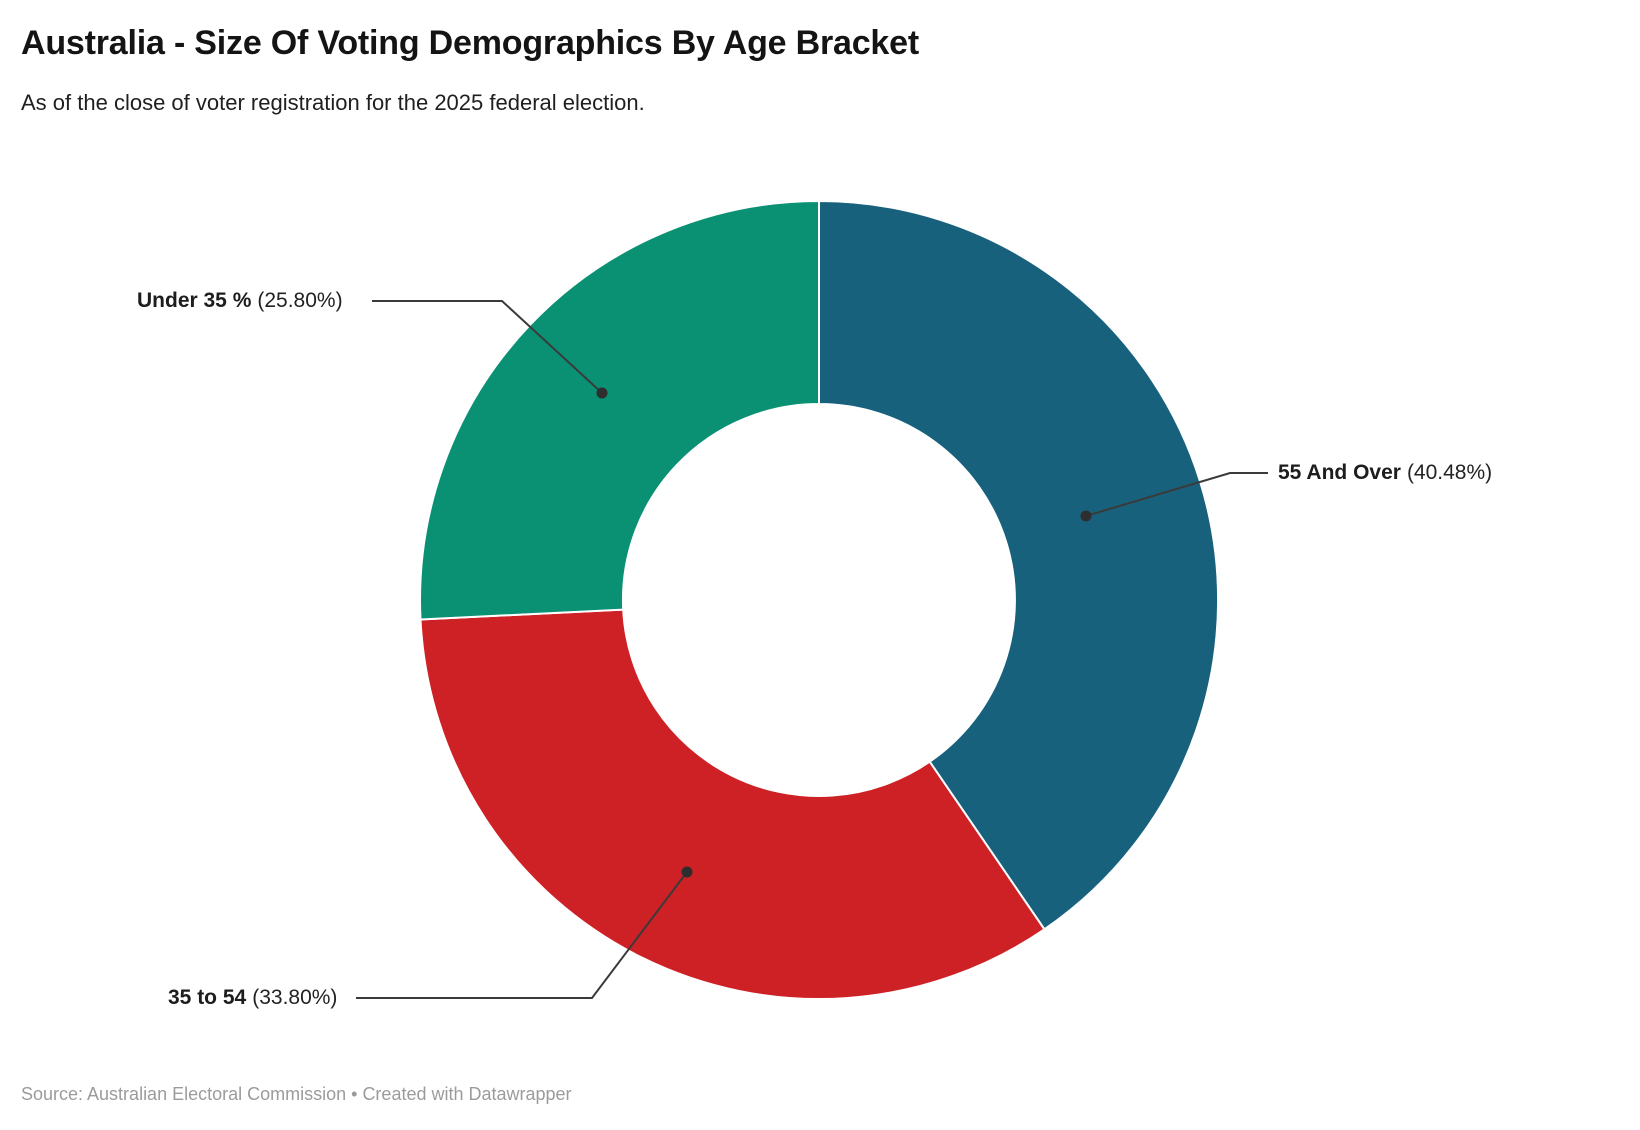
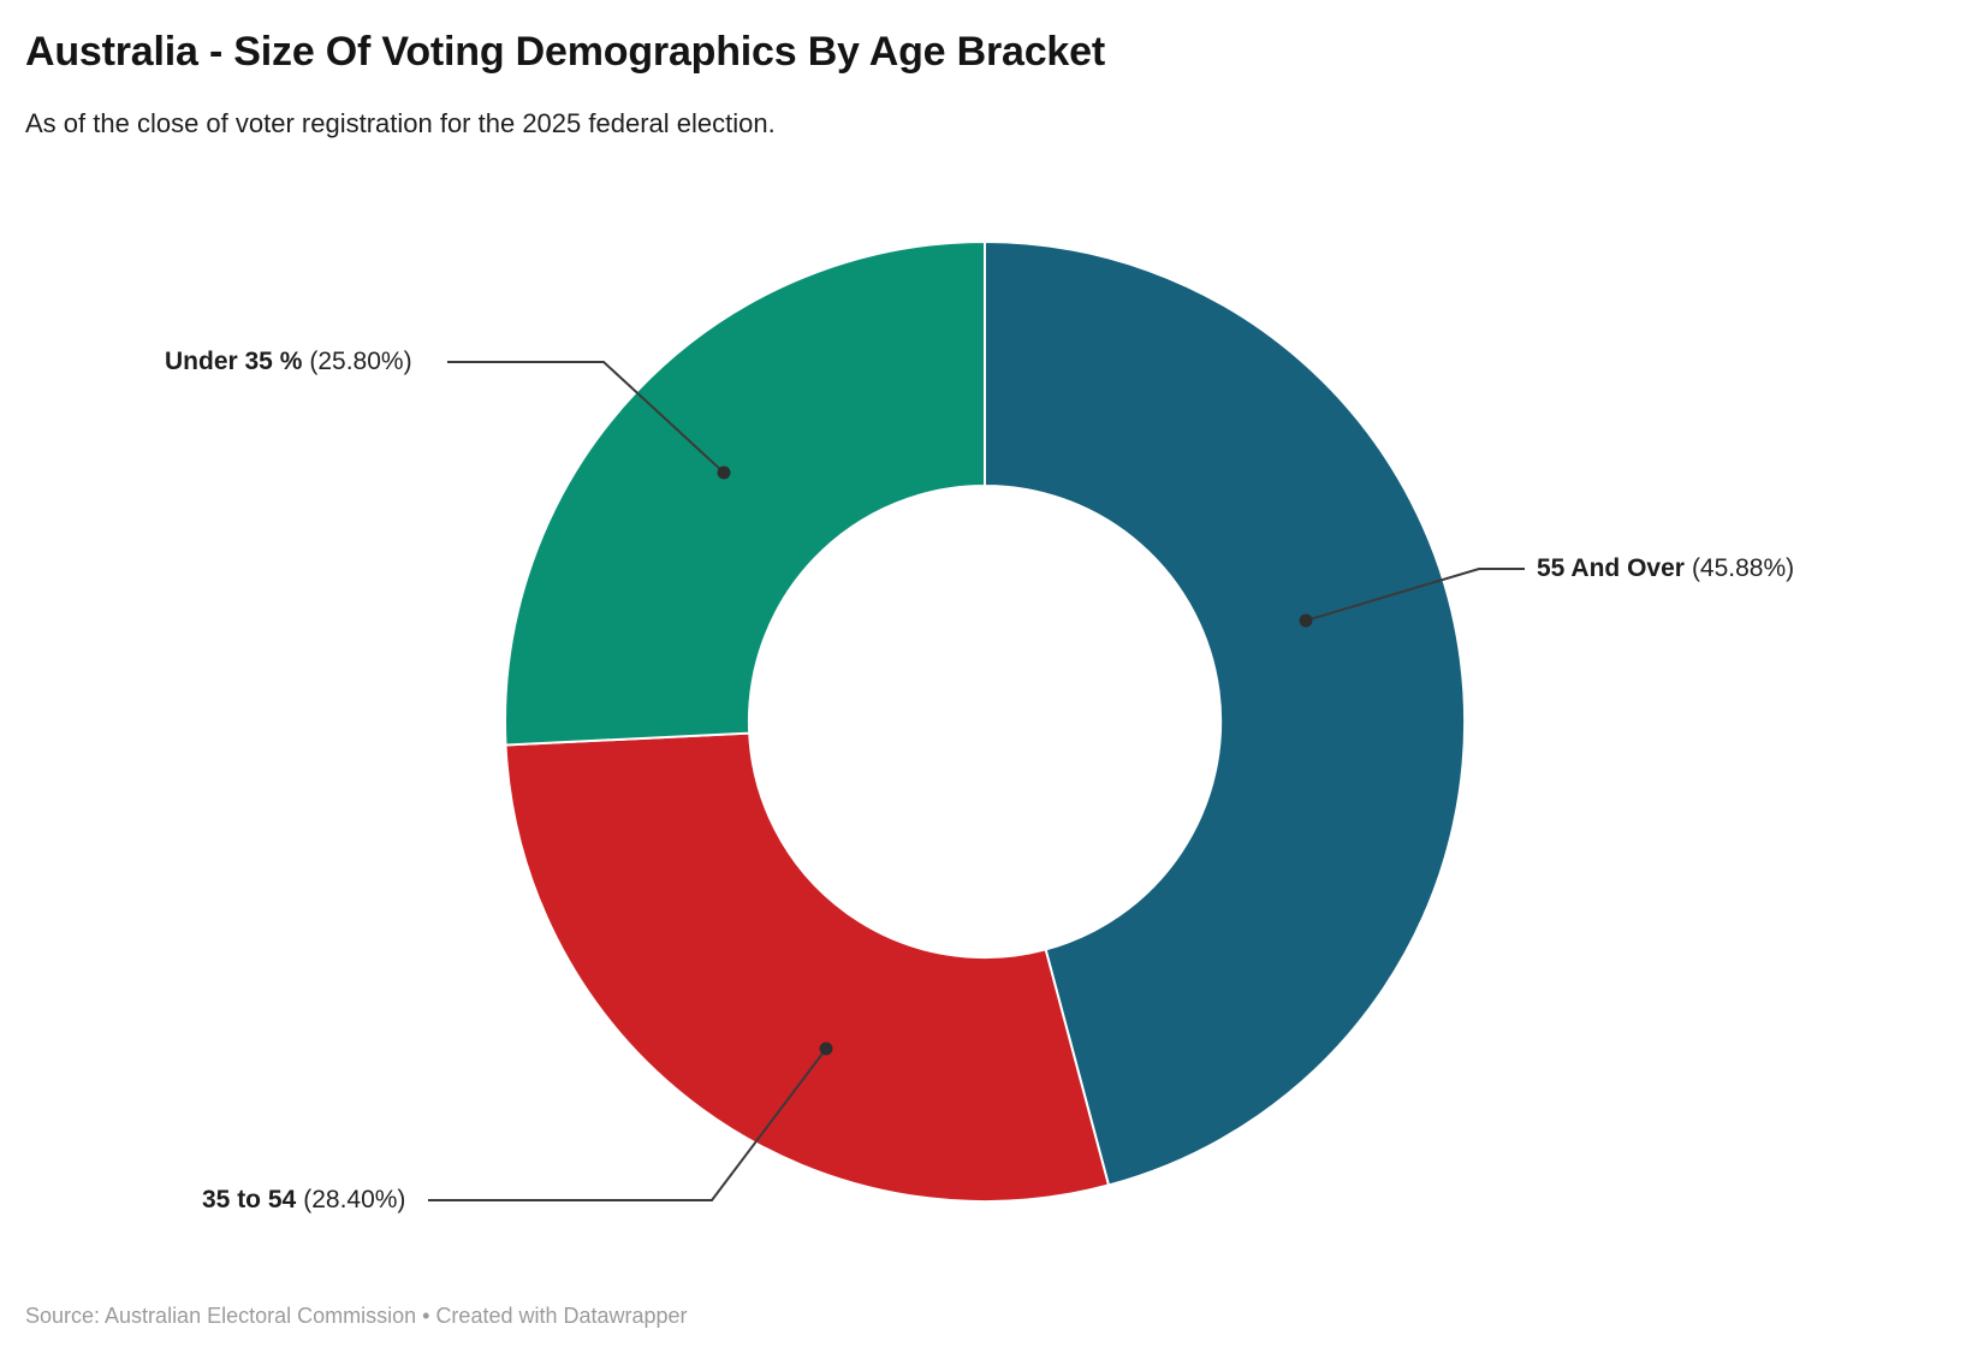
55 And Over: 40.48% -> 45.88%
35 to 54: 33.80% -> 28.40%
